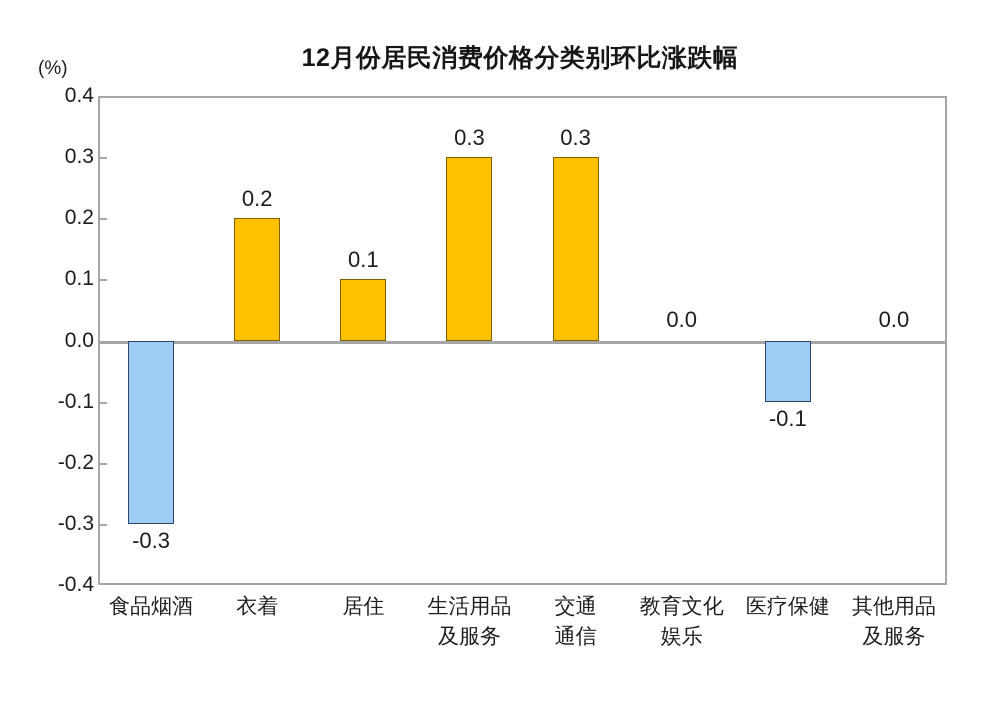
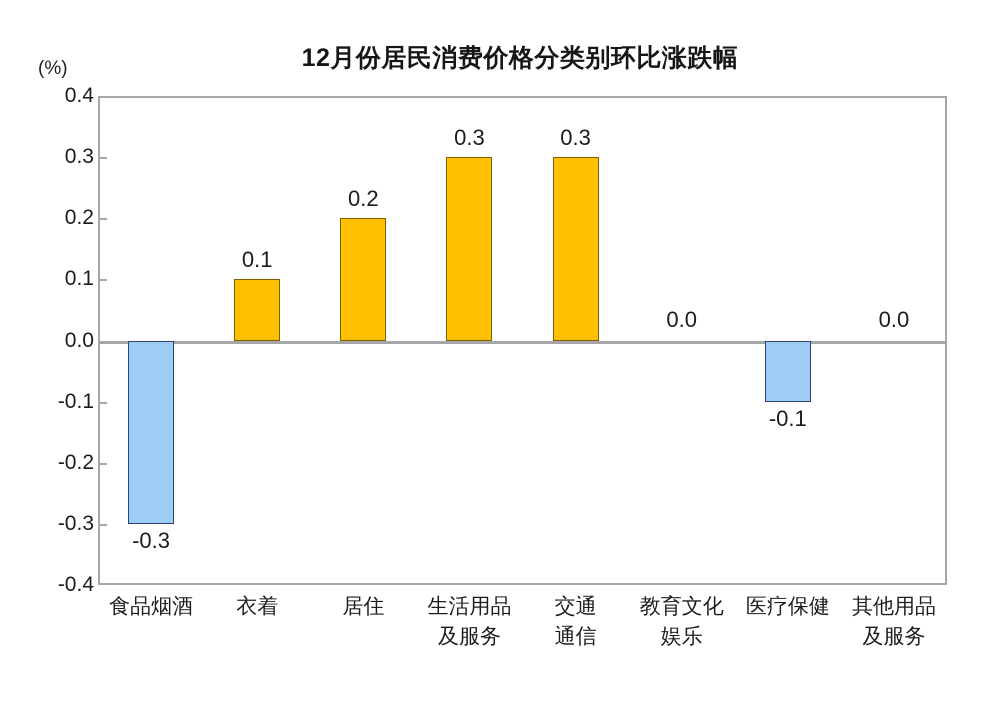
衣着: 0.2 -> 0.1
居住: 0.1 -> 0.2
